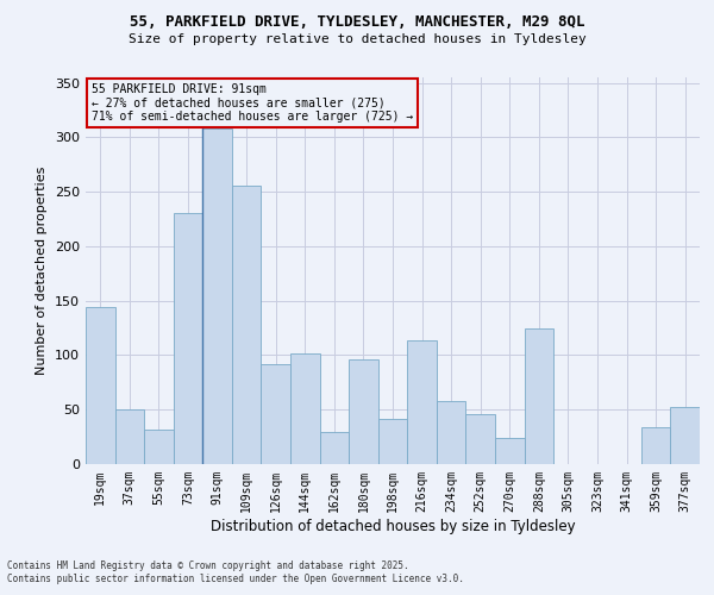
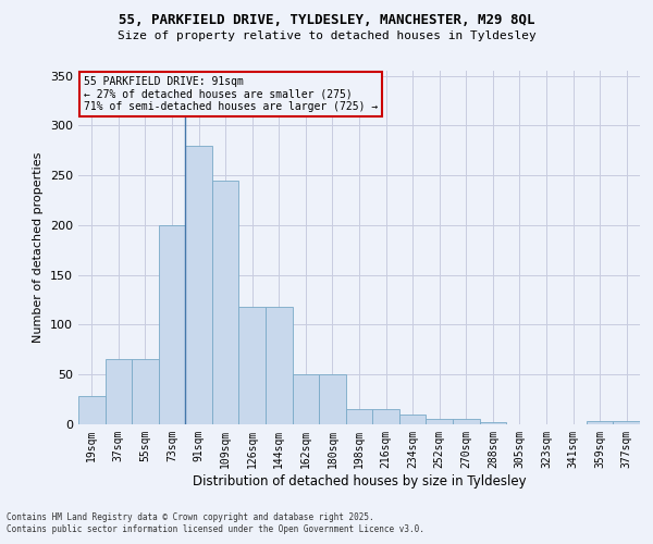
19sqm: 144 -> 28
37sqm: 50 -> 65
55sqm: 32 -> 65
73sqm: 230 -> 200
91sqm: 308 -> 280
109sqm: 256 -> 245
126sqm: 92 -> 118
144sqm: 102 -> 118
162sqm: 30 -> 50
180sqm: 96 -> 50
198sqm: 42 -> 15
216sqm: 114 -> 15
234sqm: 58 -> 10
252sqm: 46 -> 5
270sqm: 24 -> 5
288sqm: 124 -> 2
359sqm: 34 -> 3
377sqm: 52 -> 3
